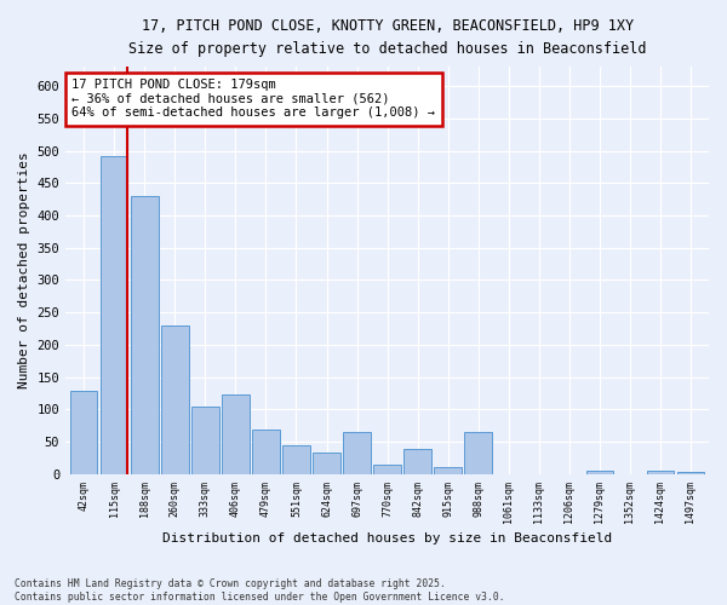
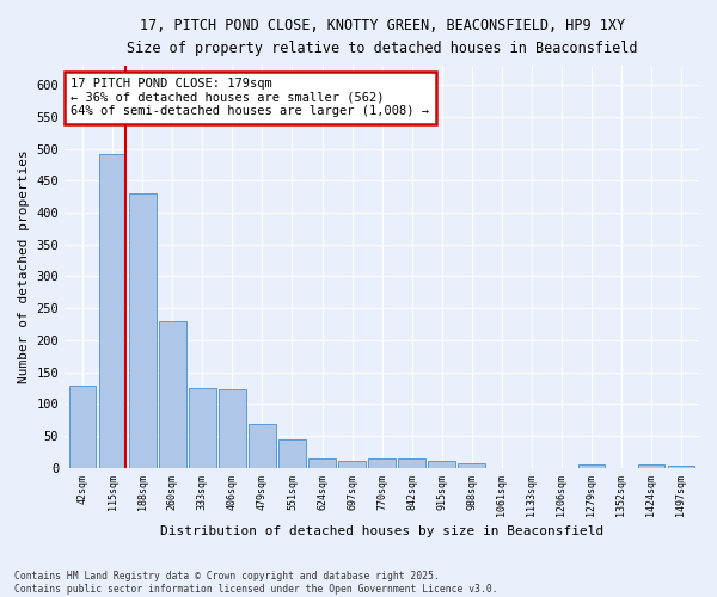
333sqm: 104 -> 125
624sqm: 34 -> 15
697sqm: 66 -> 11
842sqm: 38 -> 15
988sqm: 66 -> 8
